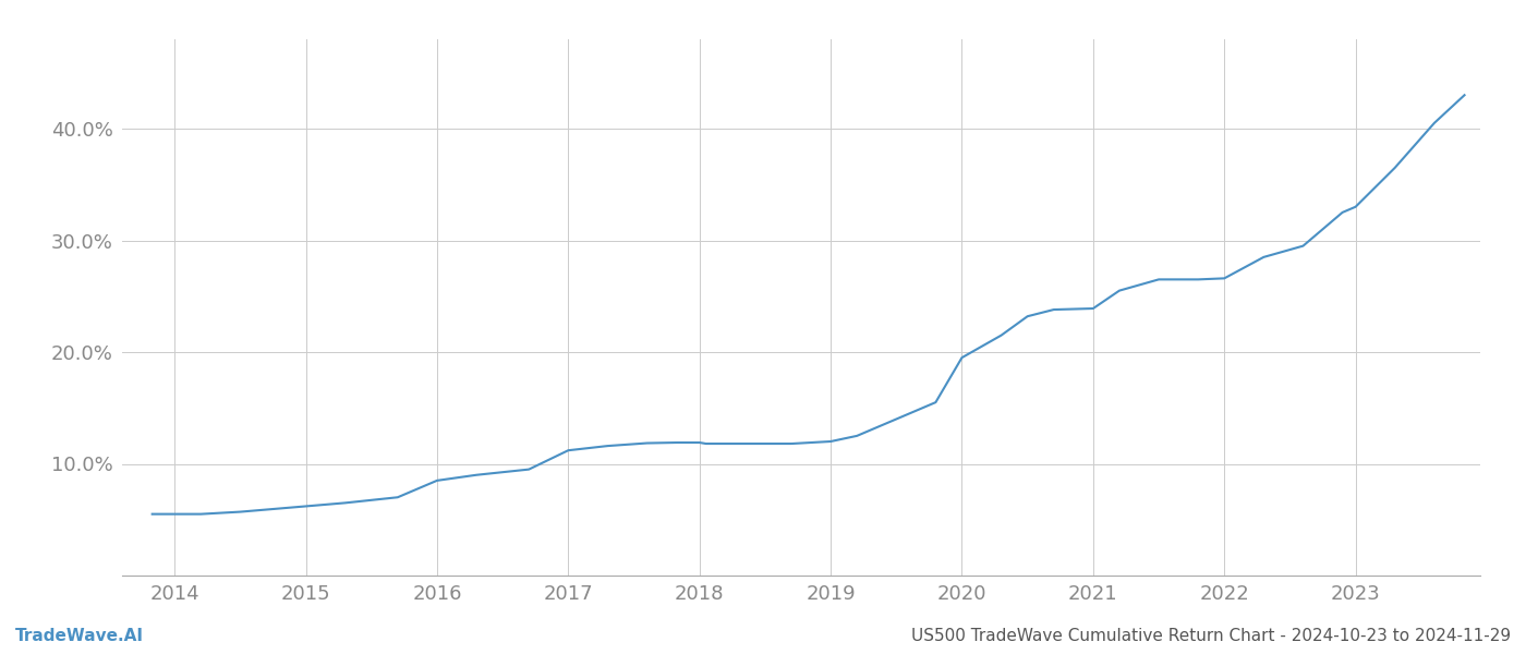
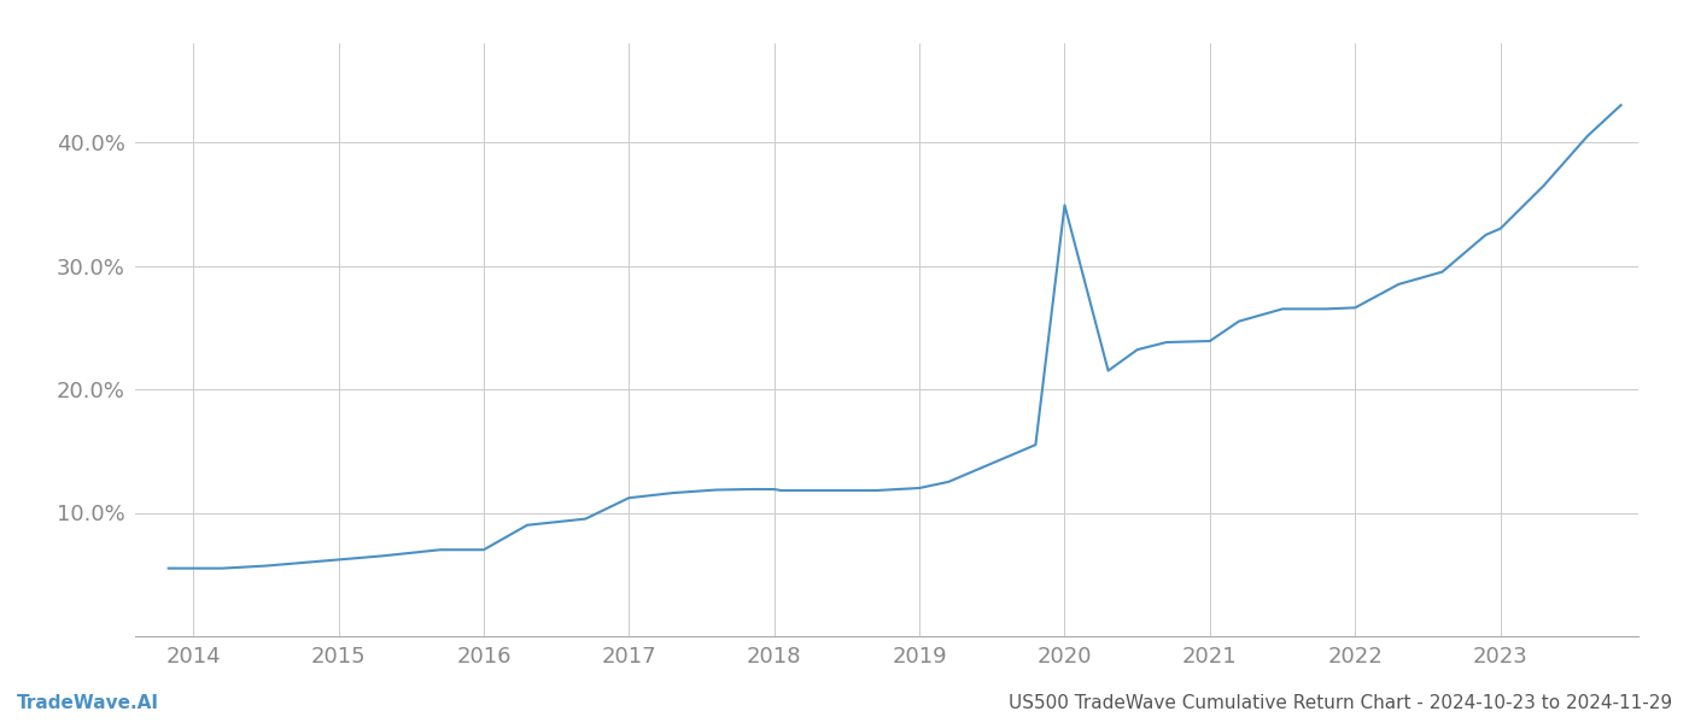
2016: 8.5% -> 7.0%
2020: 19.5% -> 34.9%
